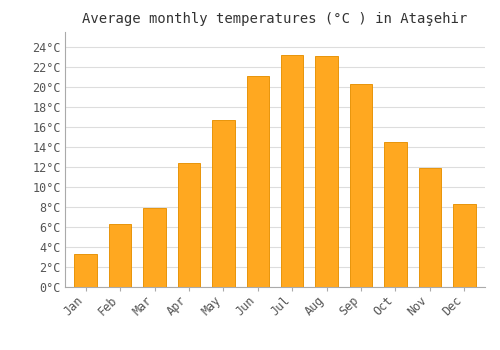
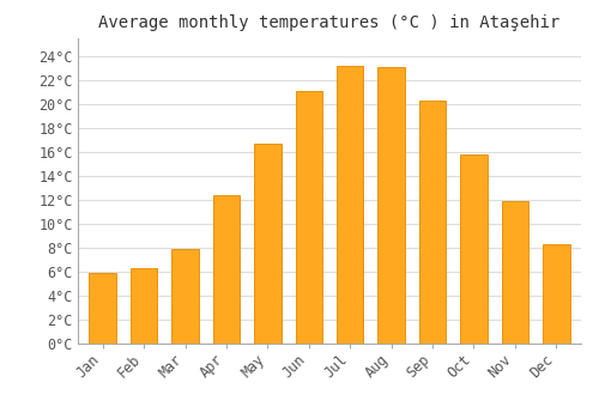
Jan: 3.3°C -> 5.9°C
Oct: 14.5°C -> 15.8°C
